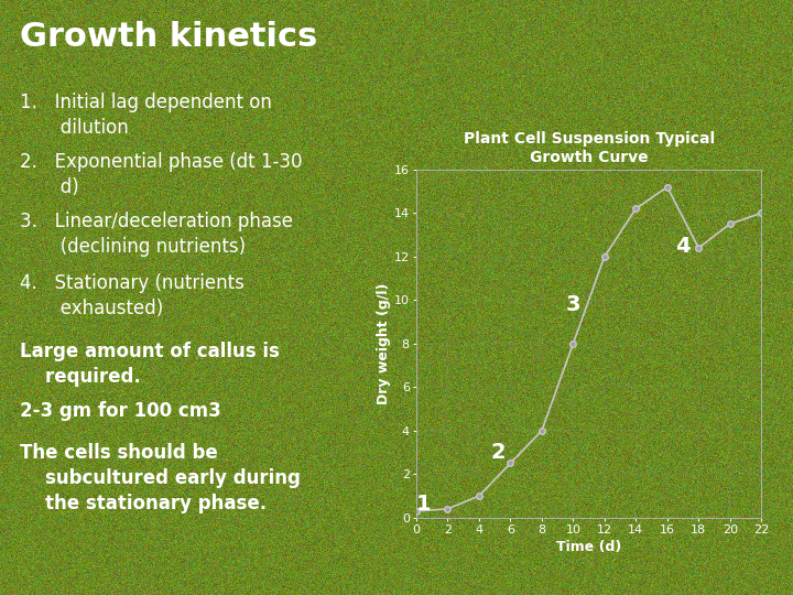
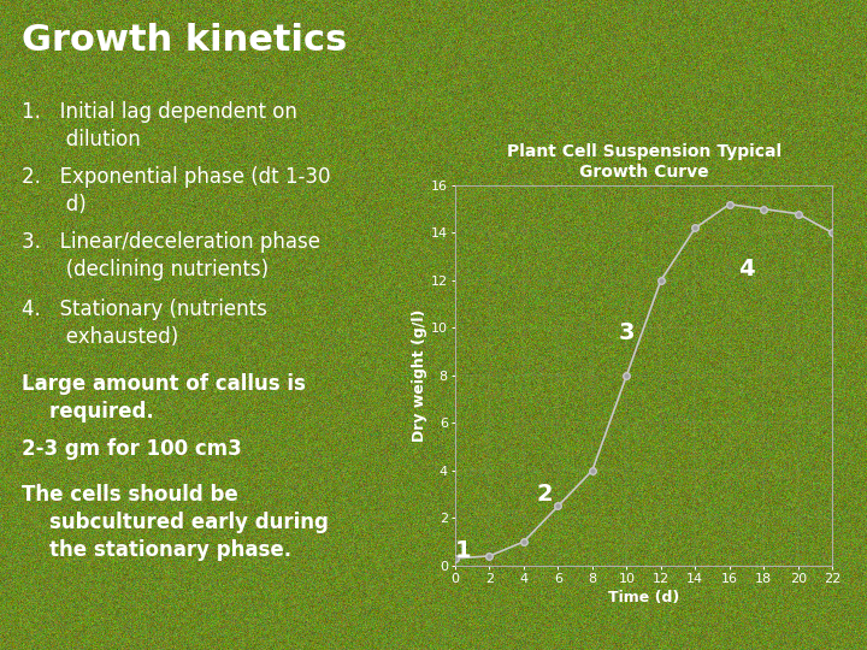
18: 12.4 -> 15.0
20: 13.5 -> 14.8
